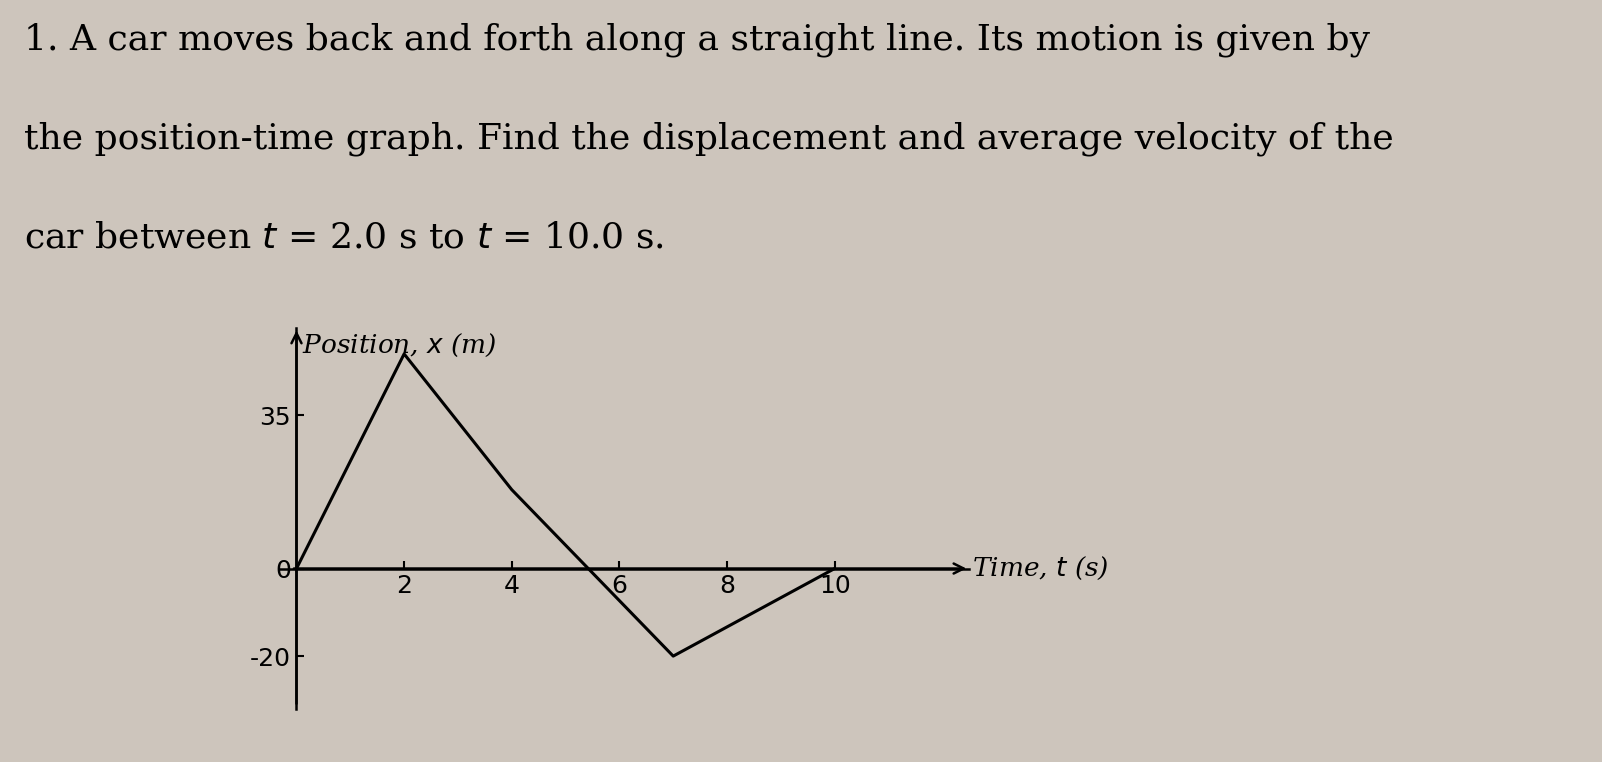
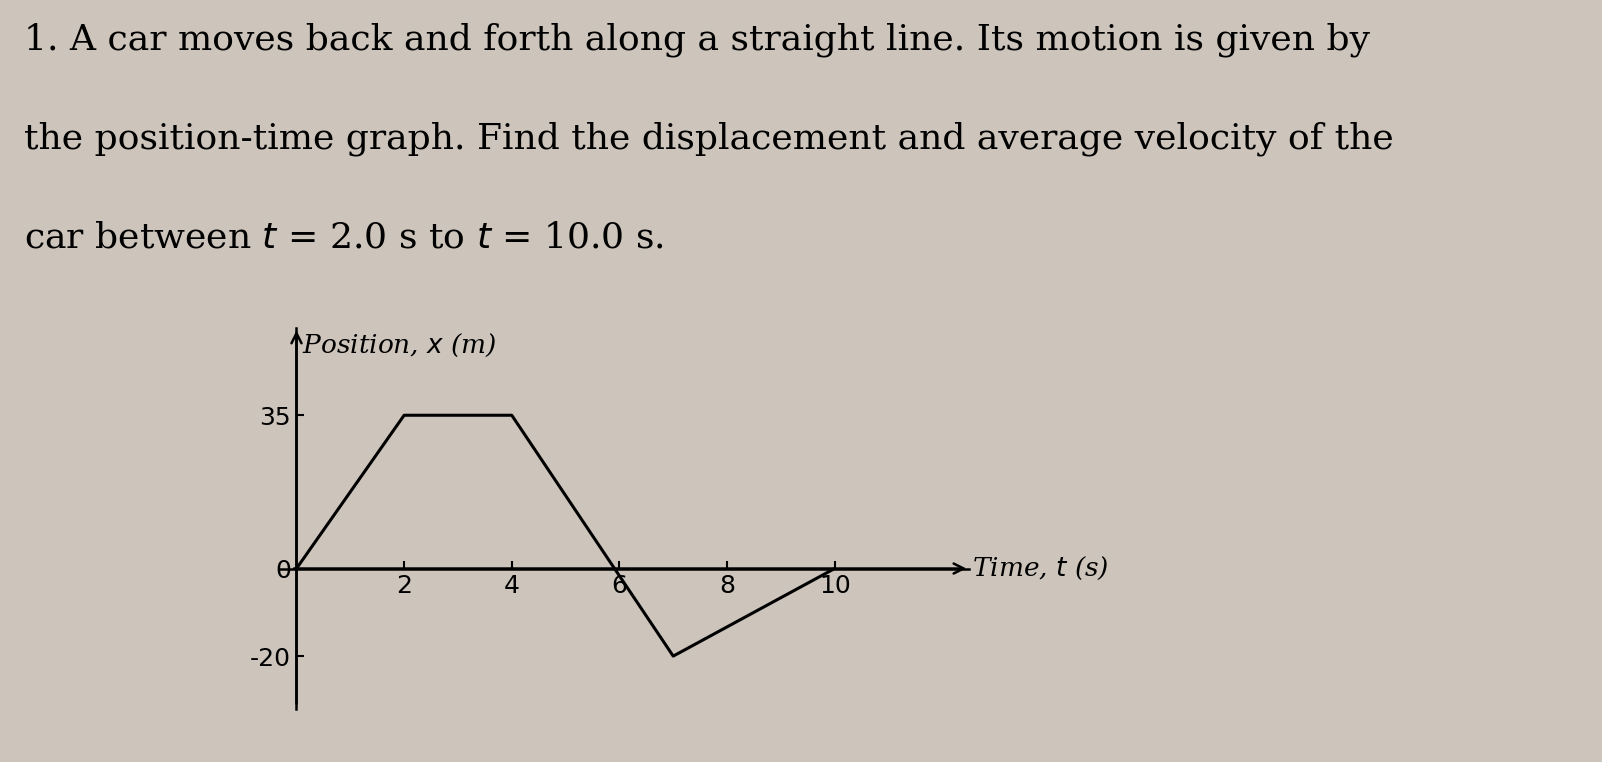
2: 49 -> 35
4: 18 -> 35
